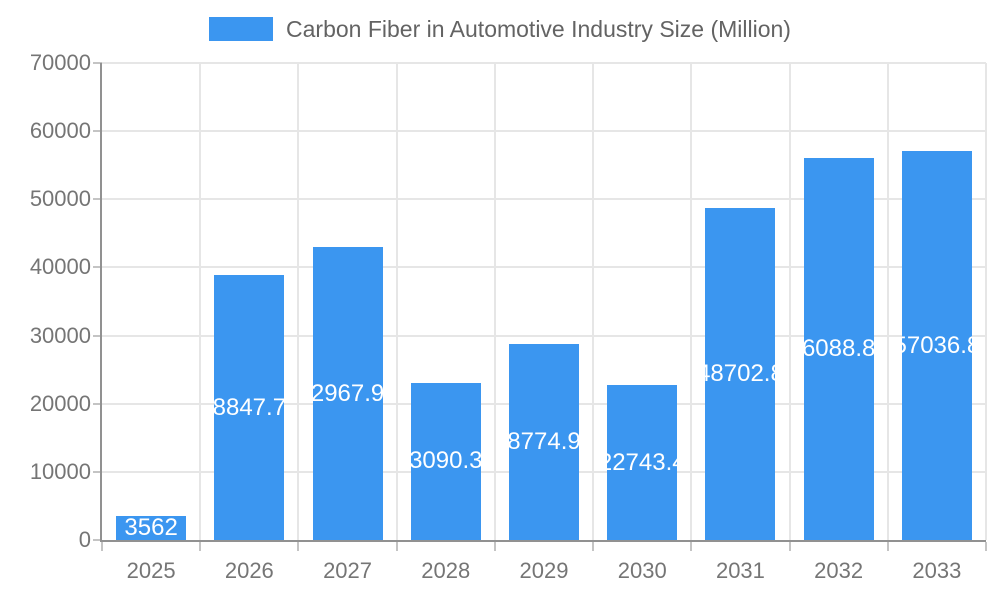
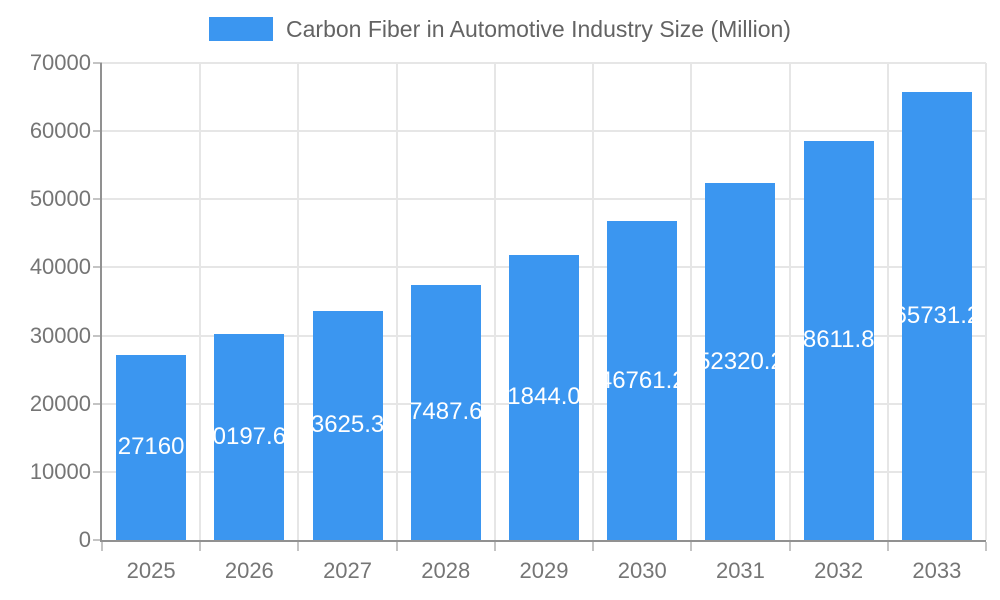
2025: 3562 -> 27160
2026: 38847.79 -> 30197.68
2027: 42967.97 -> 33625.37
2028: 23090.38 -> 37487.61
2029: 28774.99 -> 41844.02
2030: 22743.4 -> 46761.2
2031: 48702.8 -> 52320.2
2032: 56088.80 -> 58611.87
2033: 57036.8 -> 65731.2
